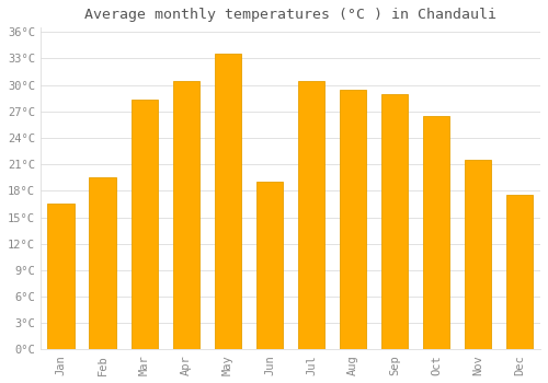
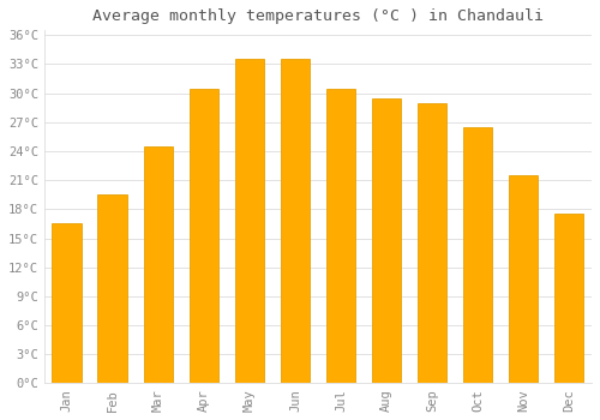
Mar: 28.4°C -> 24.5°C
Jun: 19.0°C -> 33.5°C
